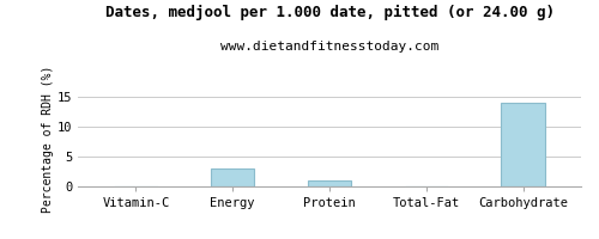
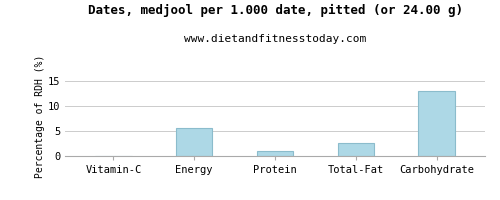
Energy: 3.0 -> 5.6
Total-Fat: 0.1 -> 2.6
Carbohydrate: 14.0 -> 13.0
